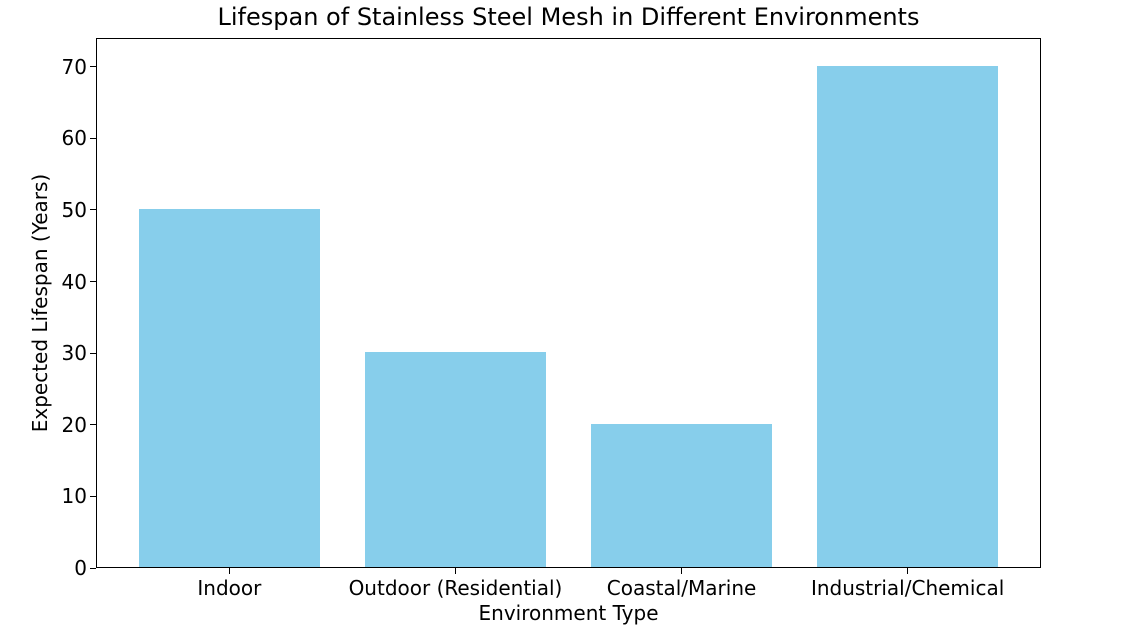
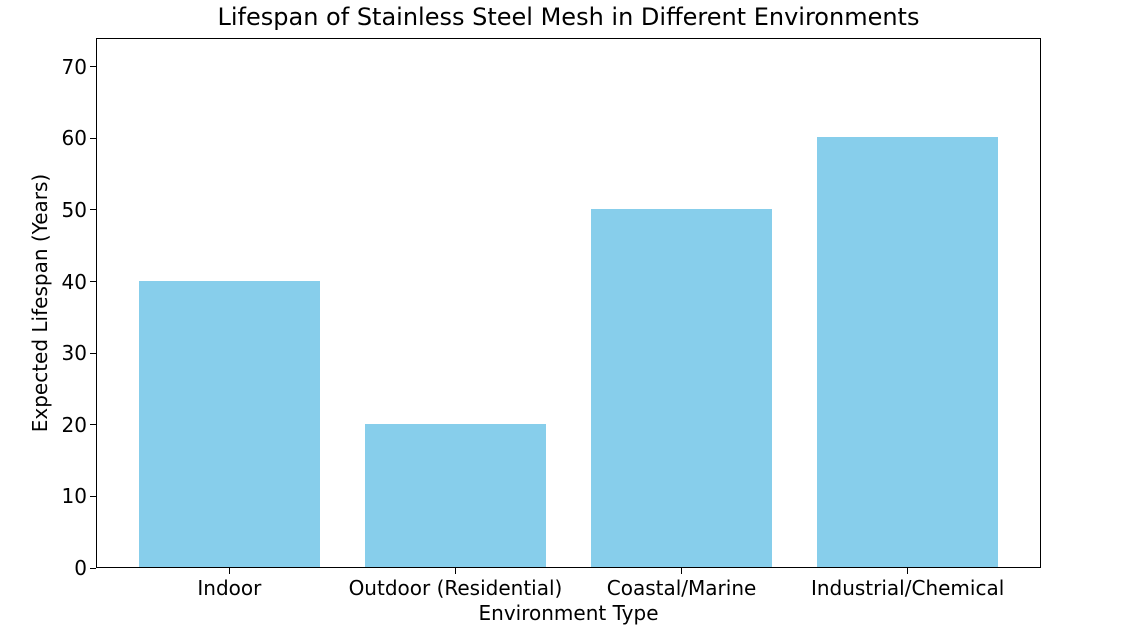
Indoor: 50 -> 40
Outdoor (Residential): 30 -> 20
Coastal/Marine: 20 -> 50
Industrial/Chemical: 70 -> 60
